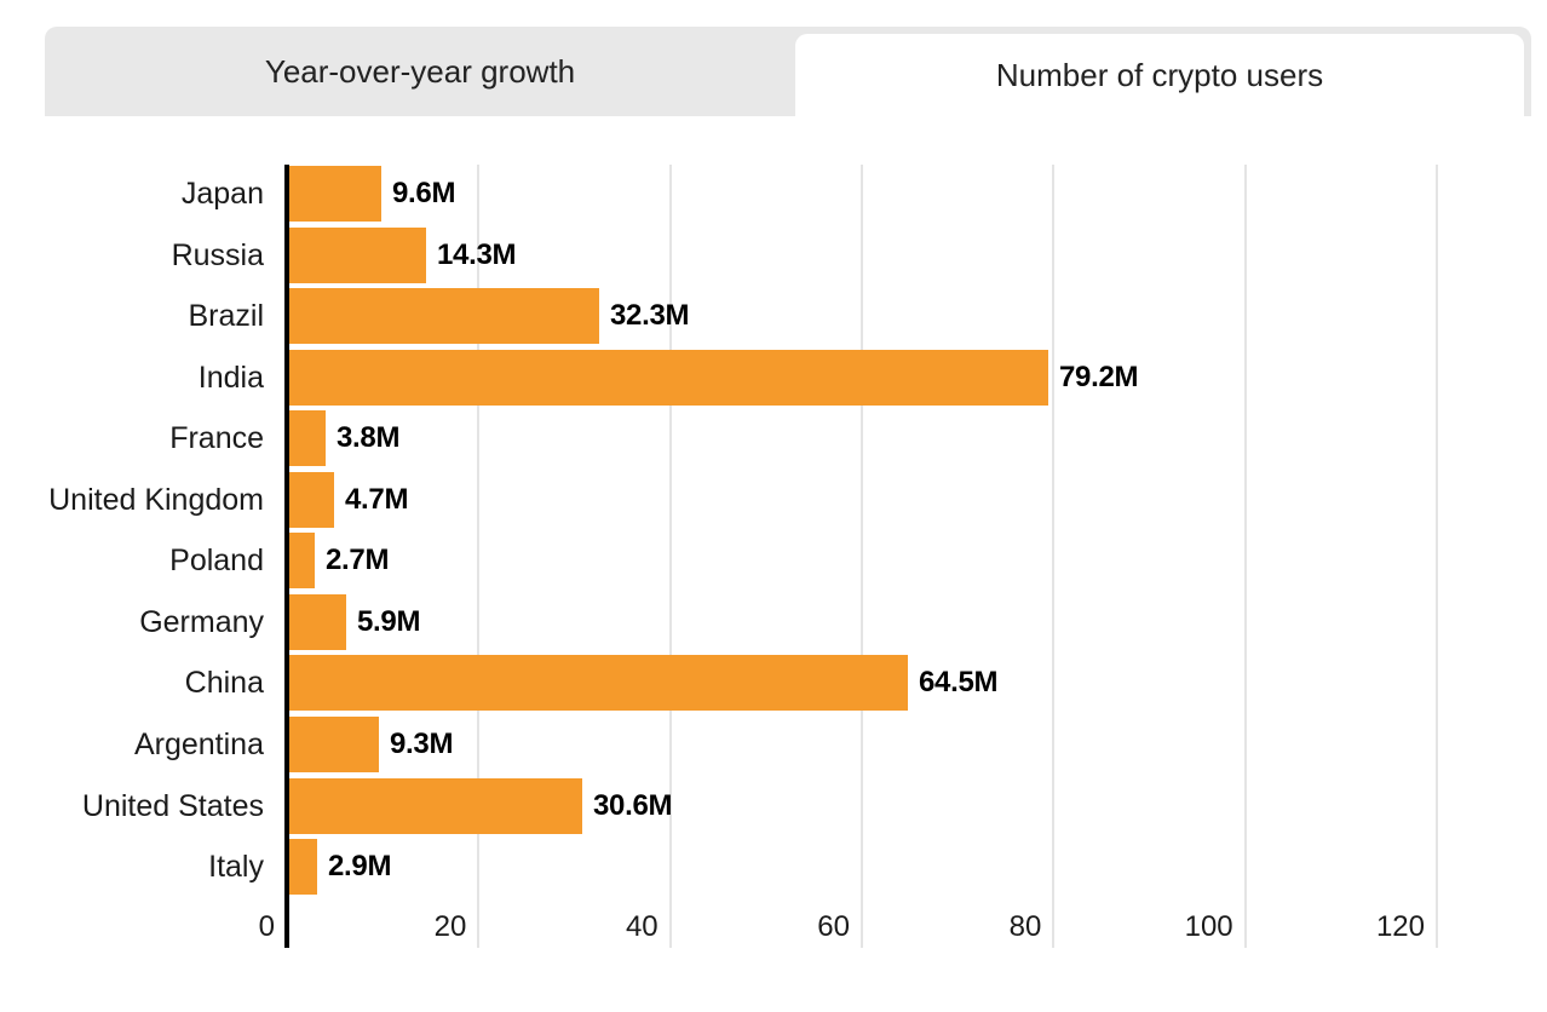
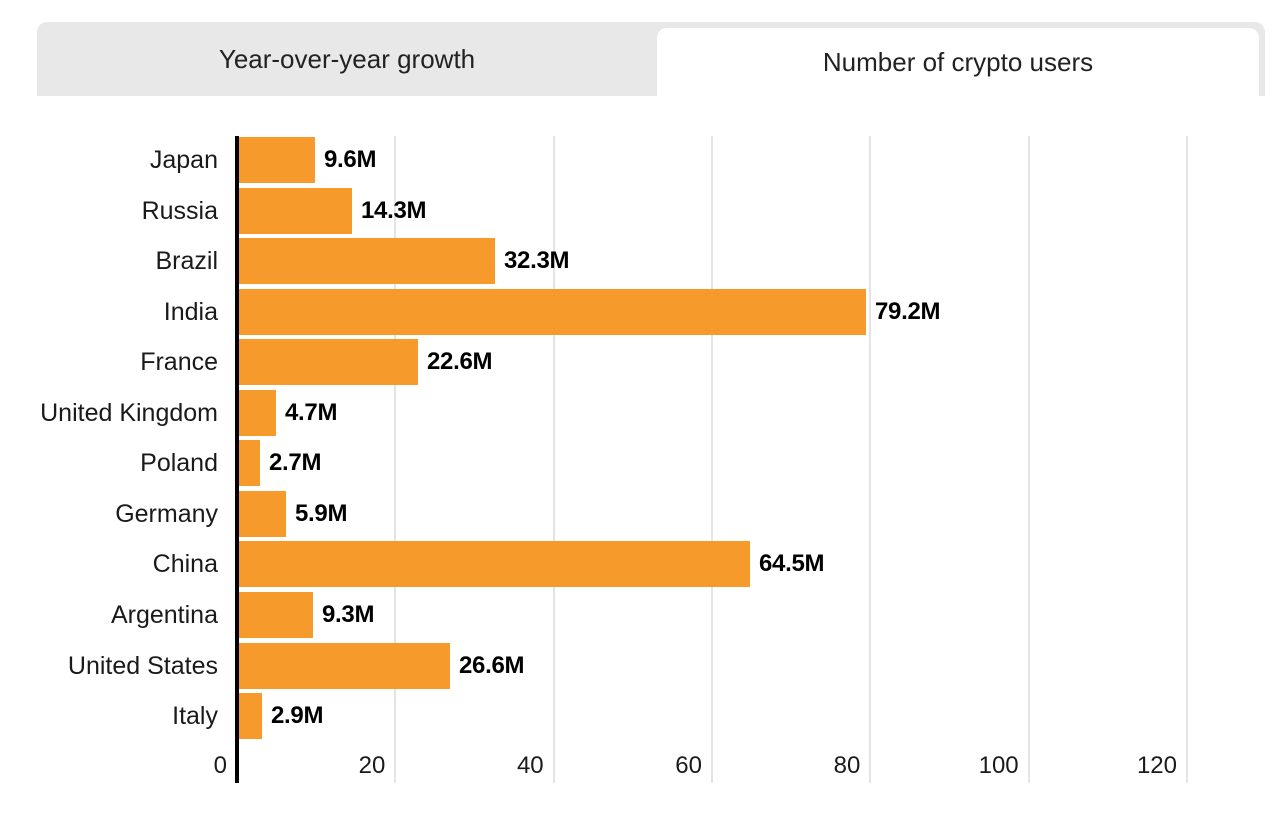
France: 3.8M -> 22.6M
United States: 30.6M -> 26.6M
